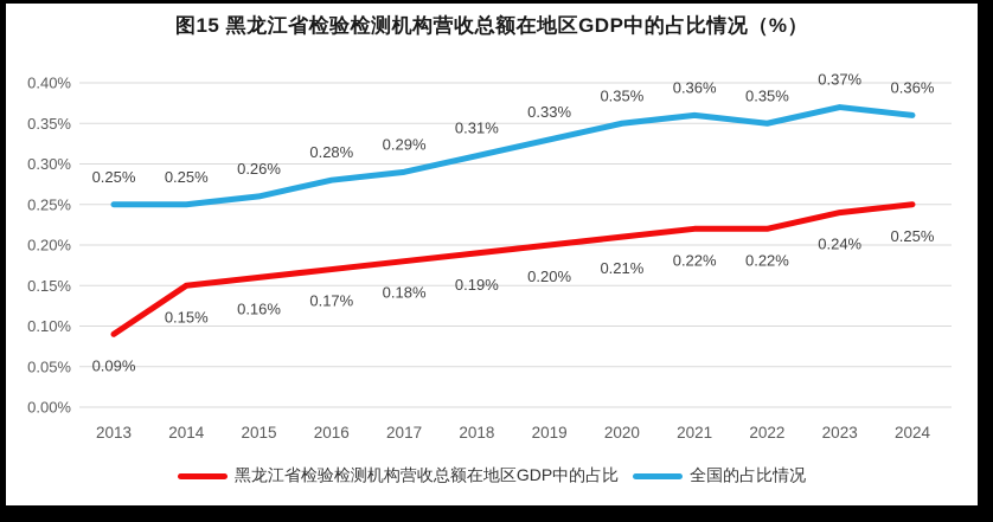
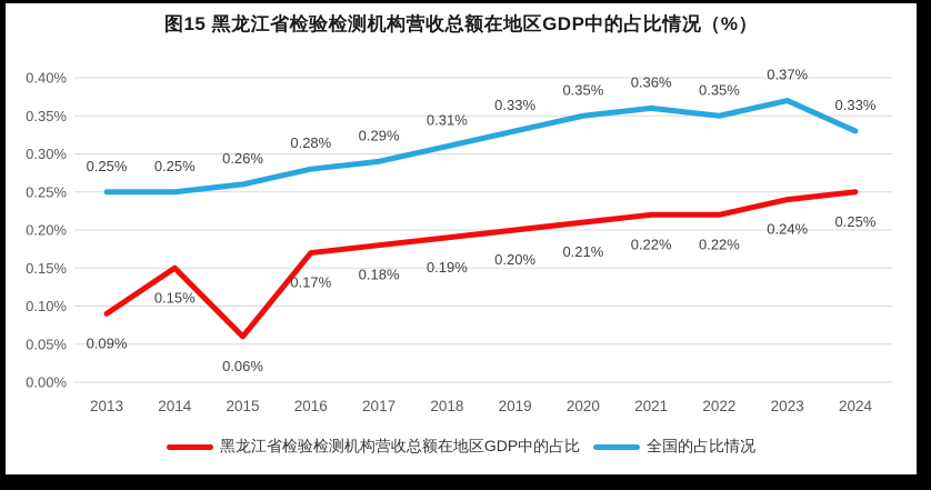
黑龙江省检验检测机构营收总额在地区GDP中的占比/2015: 0.16% -> 0.06%
全国的占比情况/2024: 0.36% -> 0.33%
